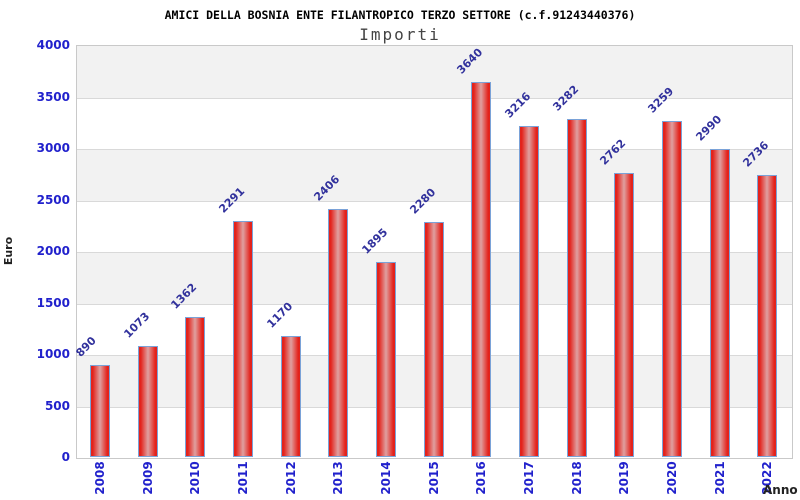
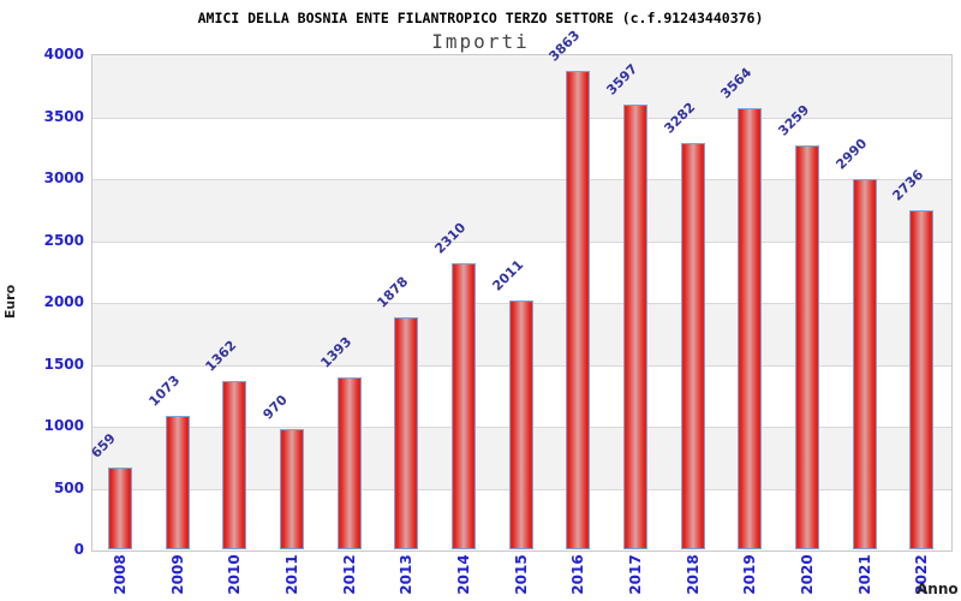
2008: 890 -> 659
2011: 2291 -> 970
2012: 1170 -> 1393
2013: 2406 -> 1878
2014: 1895 -> 2310
2015: 2280 -> 2011
2016: 3640 -> 3863
2017: 3216 -> 3597
2019: 2762 -> 3564
